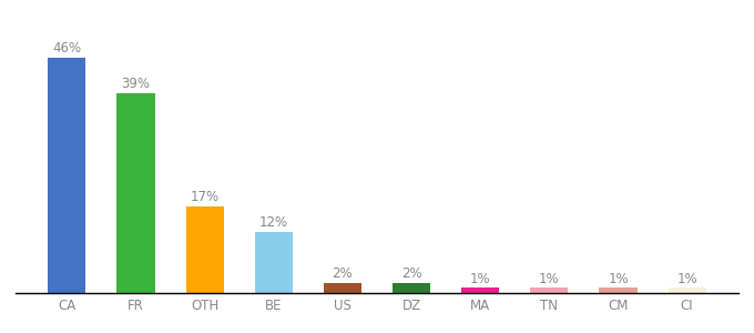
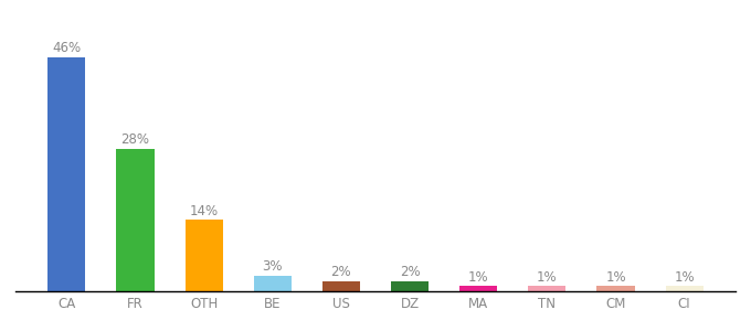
FR: 39% -> 28%
OTH: 17% -> 14%
BE: 12% -> 3%
